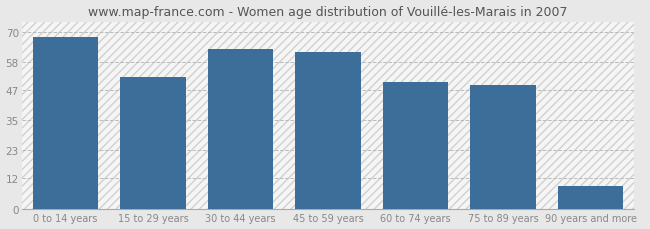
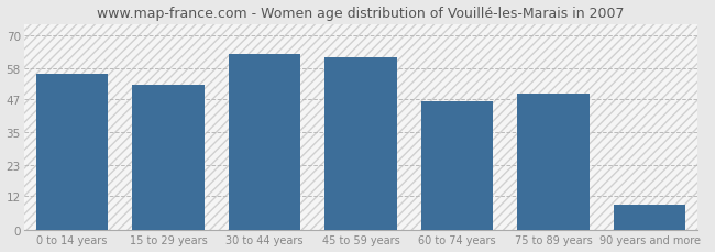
0 to 14 years: 68 -> 56
60 to 74 years: 50 -> 46
